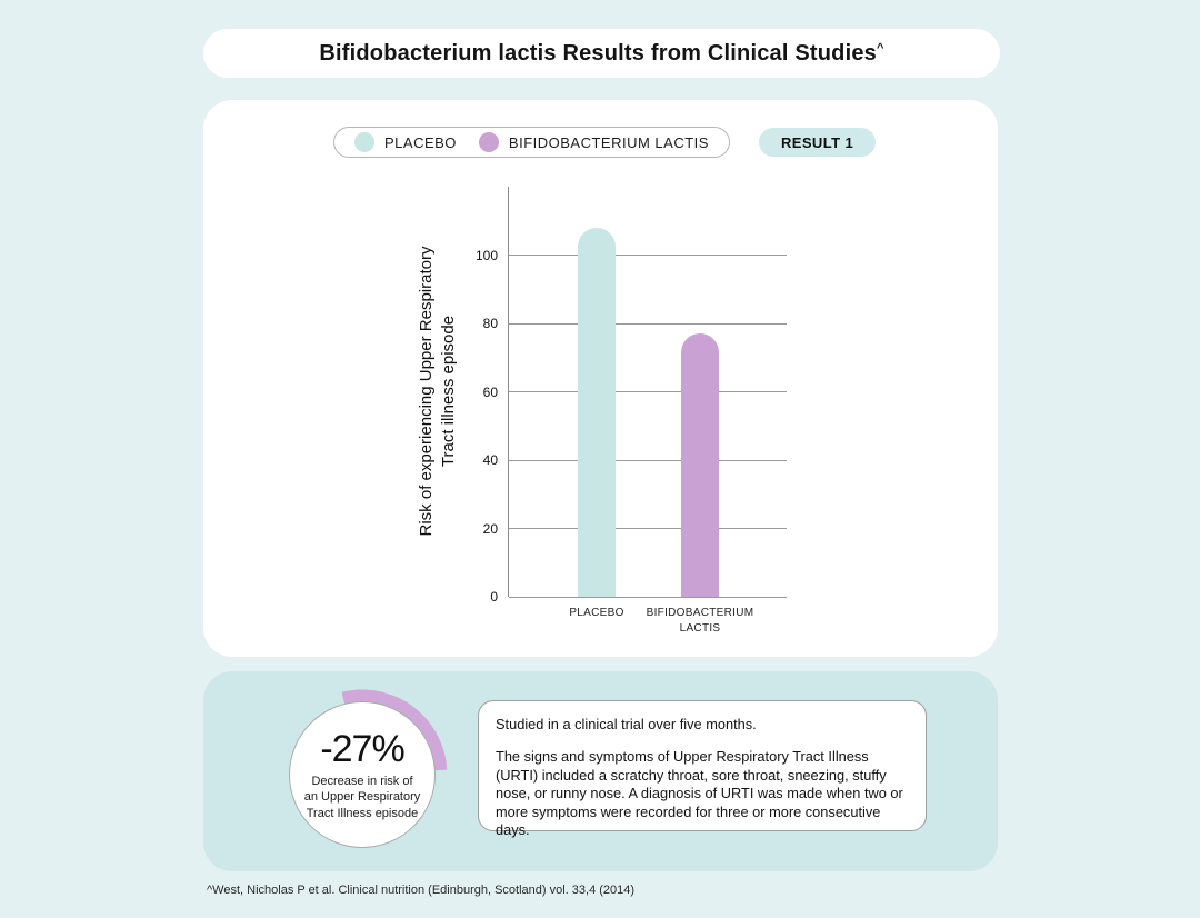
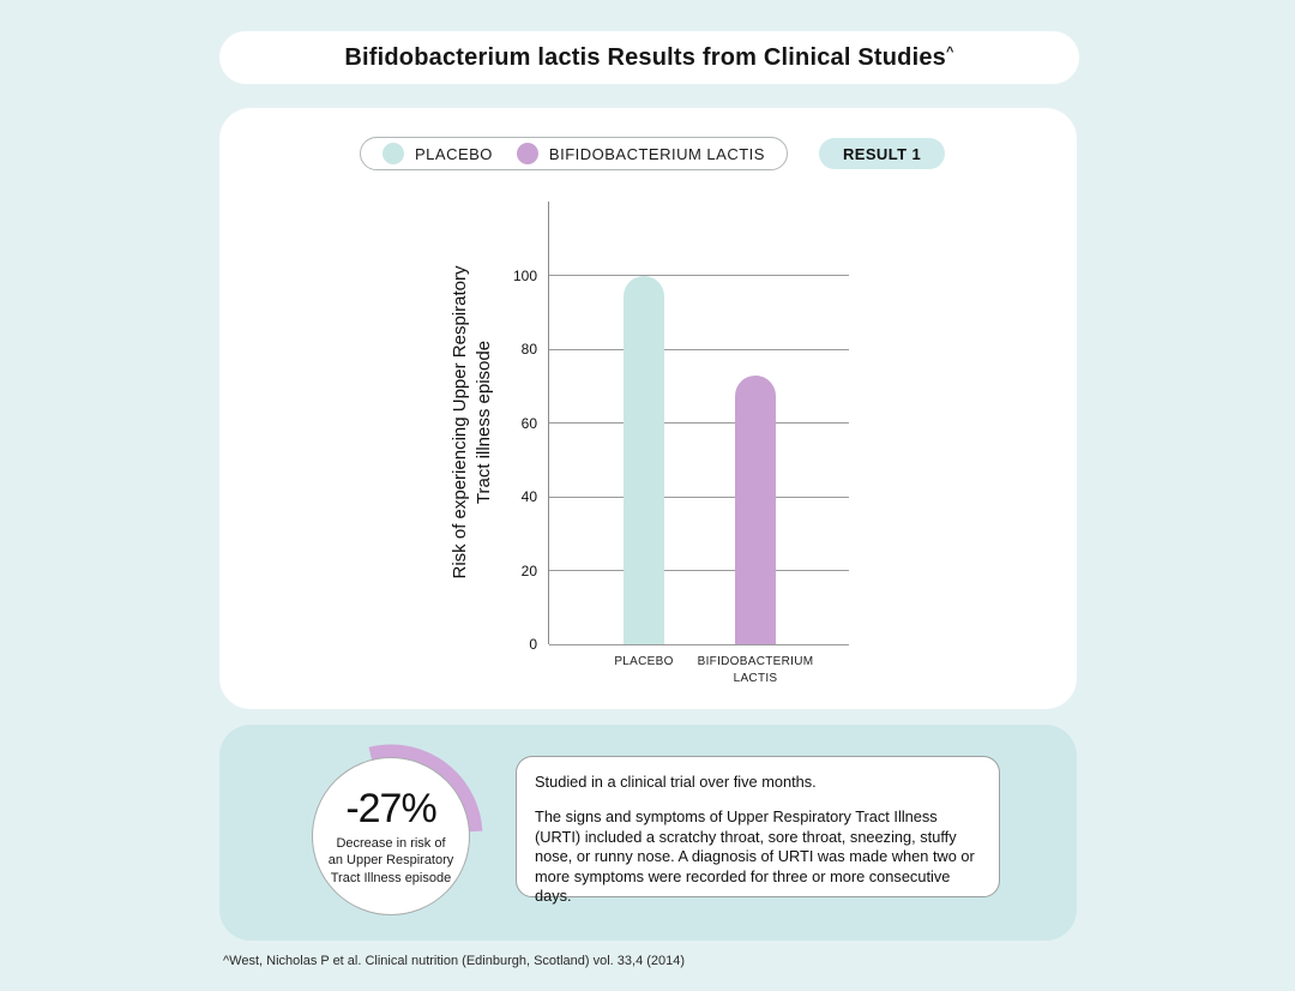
PLACEBO: 108 -> 100
BIFIDOBACTERIUM LACTIS: 77 -> 73
